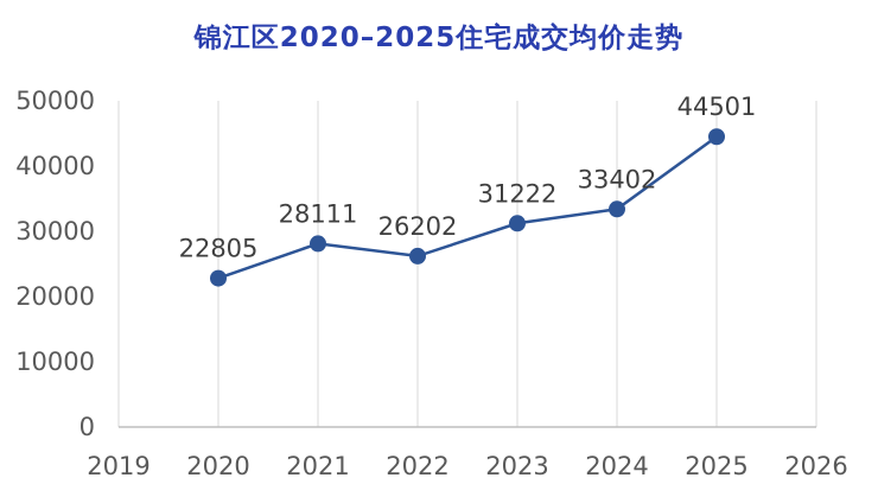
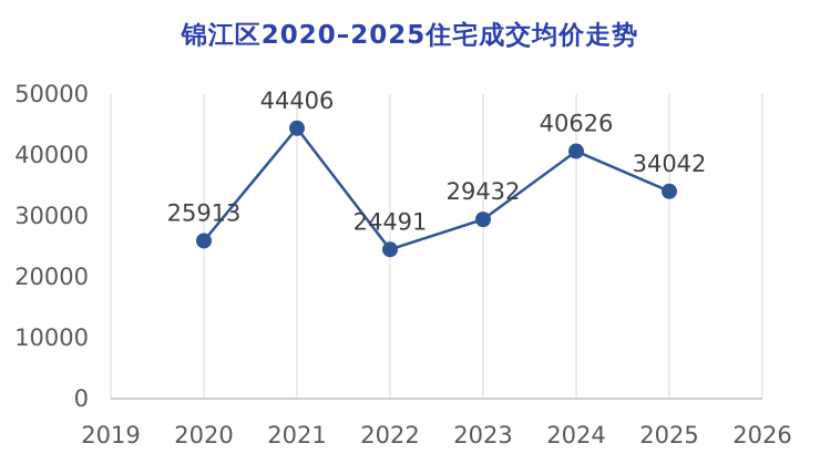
2020: 22805 -> 25913
2021: 28111 -> 44406
2022: 26202 -> 24491
2023: 31222 -> 29432
2024: 33402 -> 40626
2025: 44501 -> 34042
